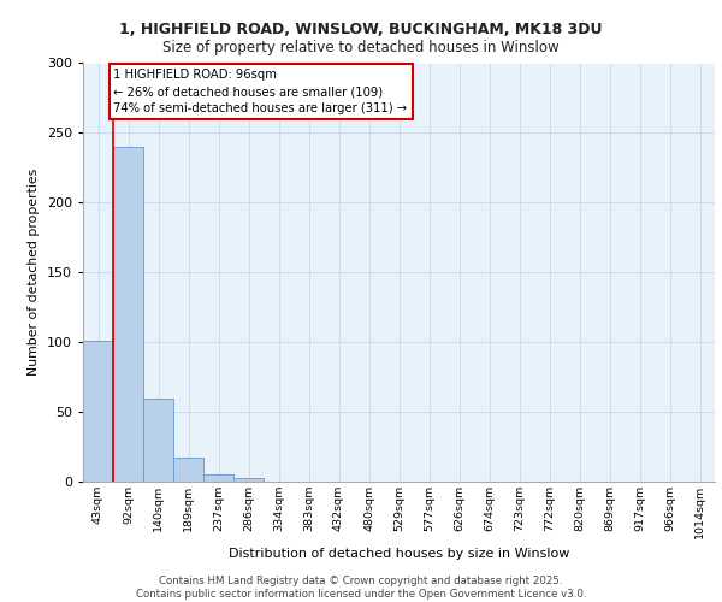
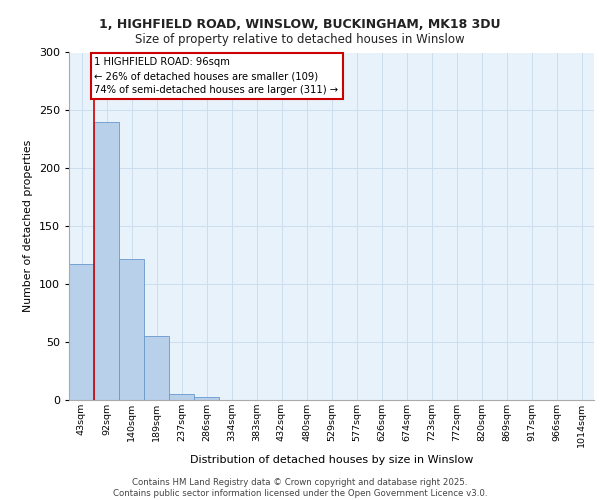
43sqm: 101 -> 117
140sqm: 60 -> 122
189sqm: 17 -> 55
